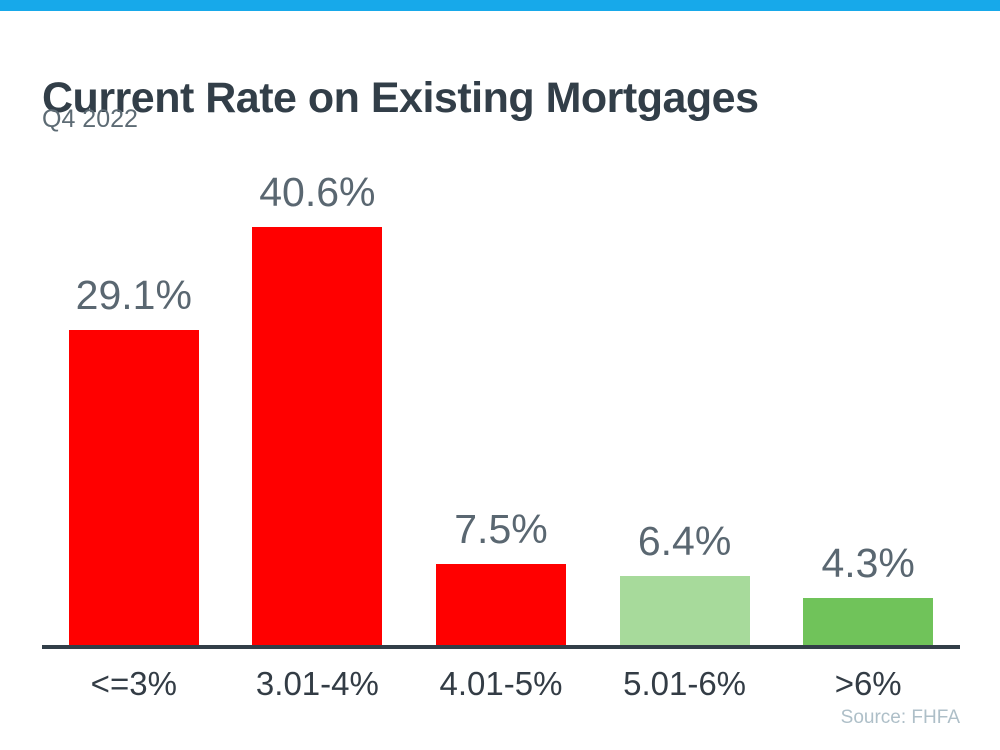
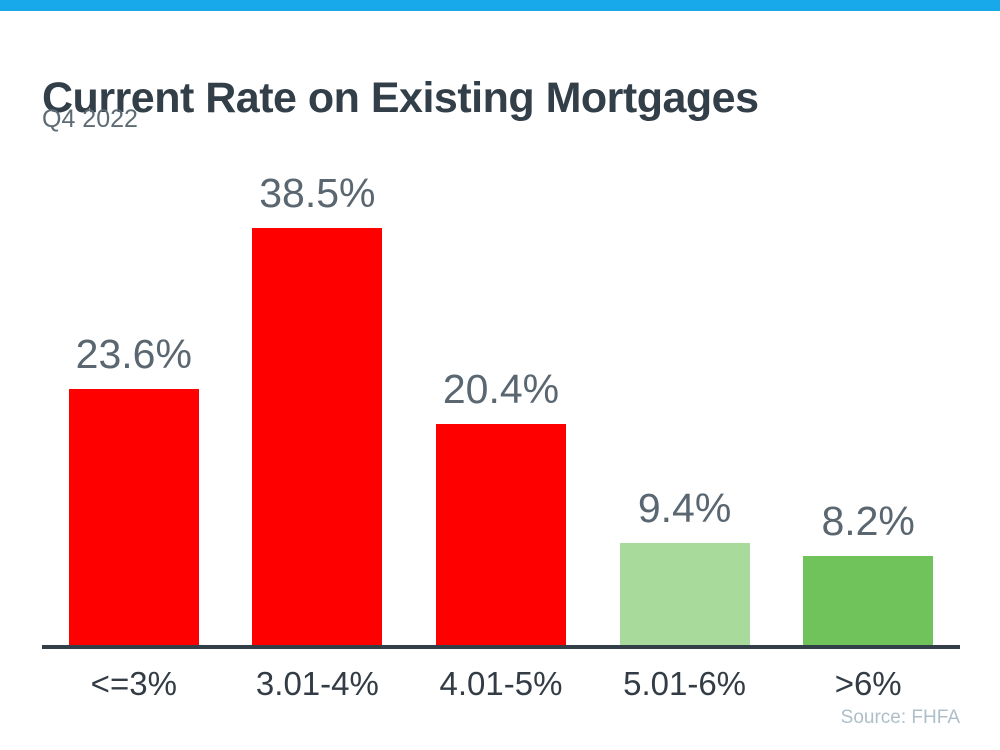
<=3%: 29.1% -> 23.6%
3.01-4%: 40.6% -> 38.5%
4.01-5%: 7.5% -> 20.4%
5.01-6%: 6.4% -> 9.4%
>6%: 4.3% -> 8.2%
